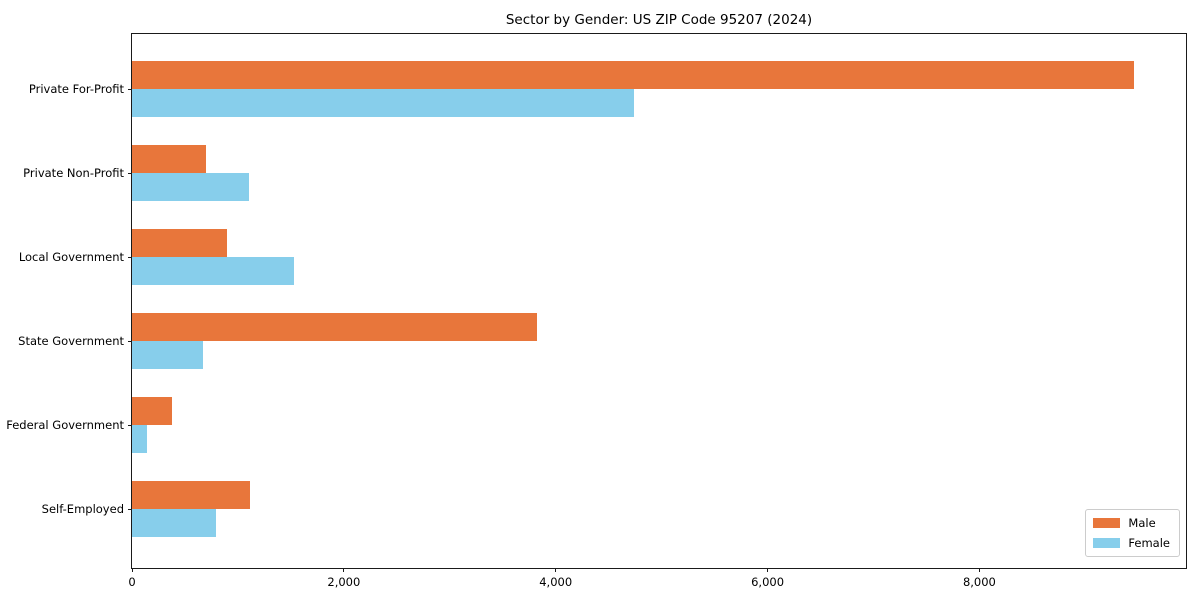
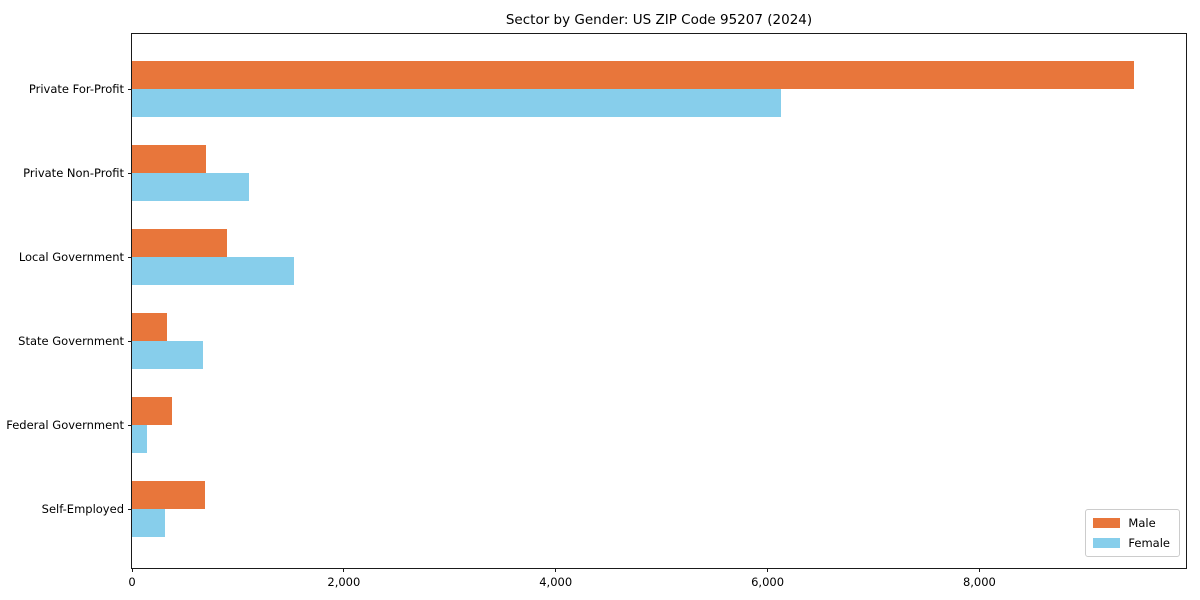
Female/Private For-Profit: 4740 -> 6130
Male/State Government: 3820 -> 330
Male/Self-Employed: 1110 -> 690
Female/Self-Employed: 790 -> 310
